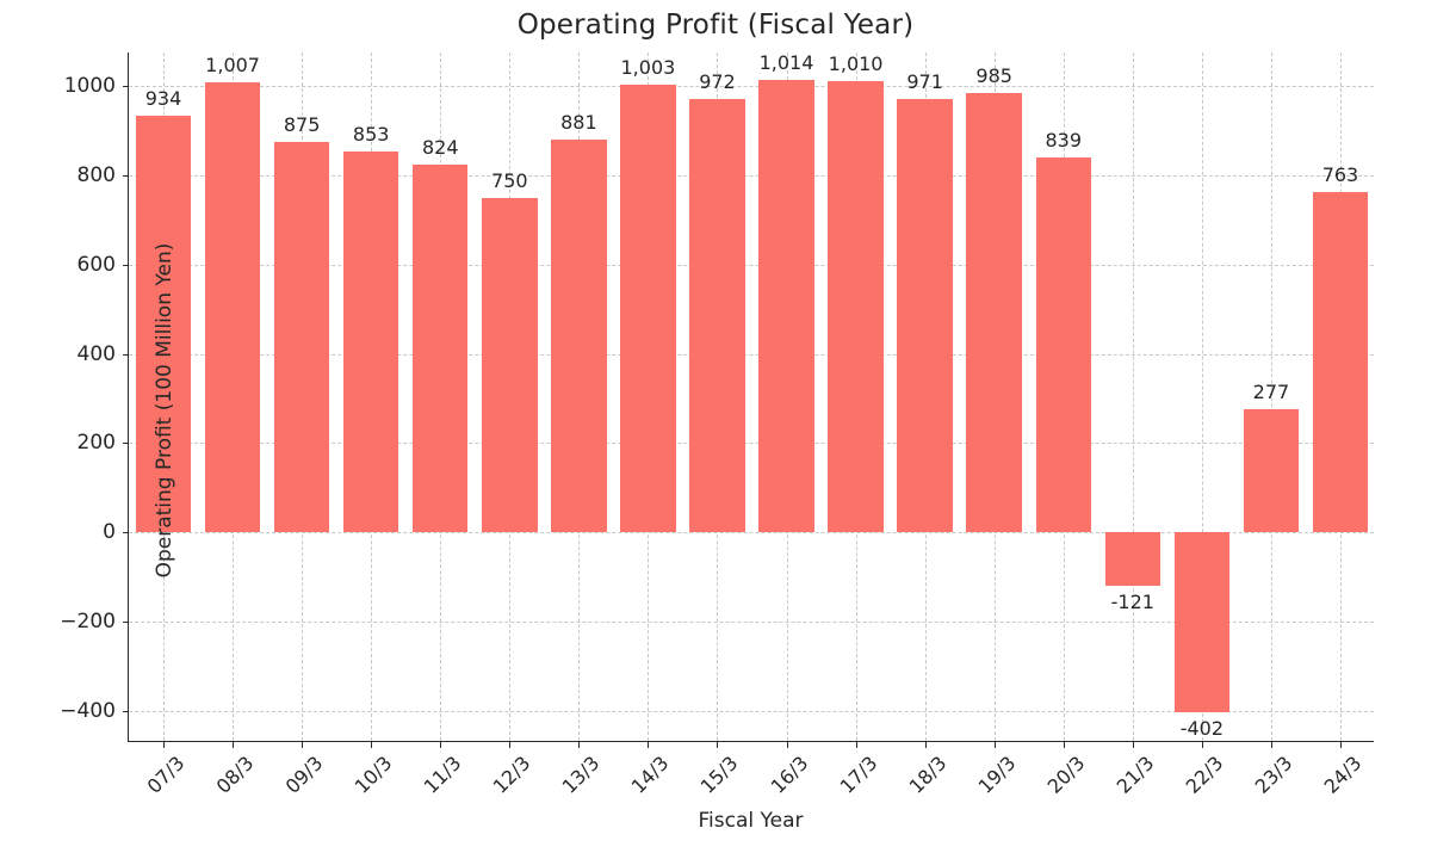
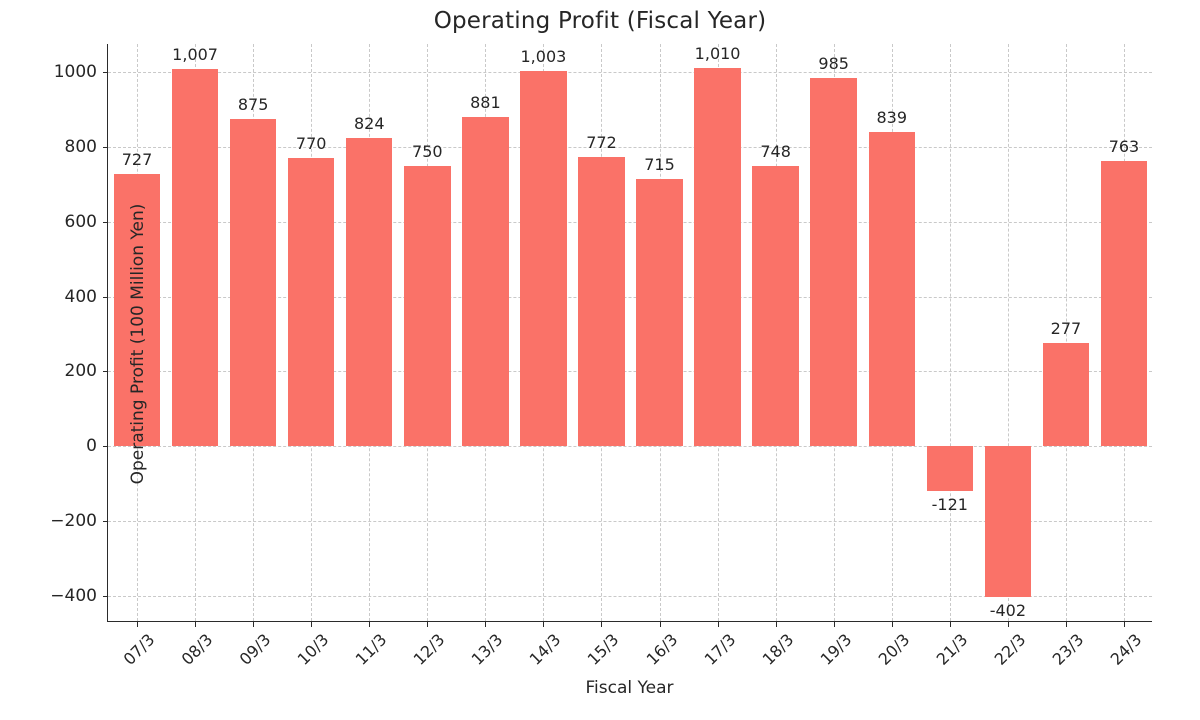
07/3: 934 -> 727
10/3: 853 -> 770
15/3: 972 -> 772
16/3: 1,014 -> 715
18/3: 971 -> 748
